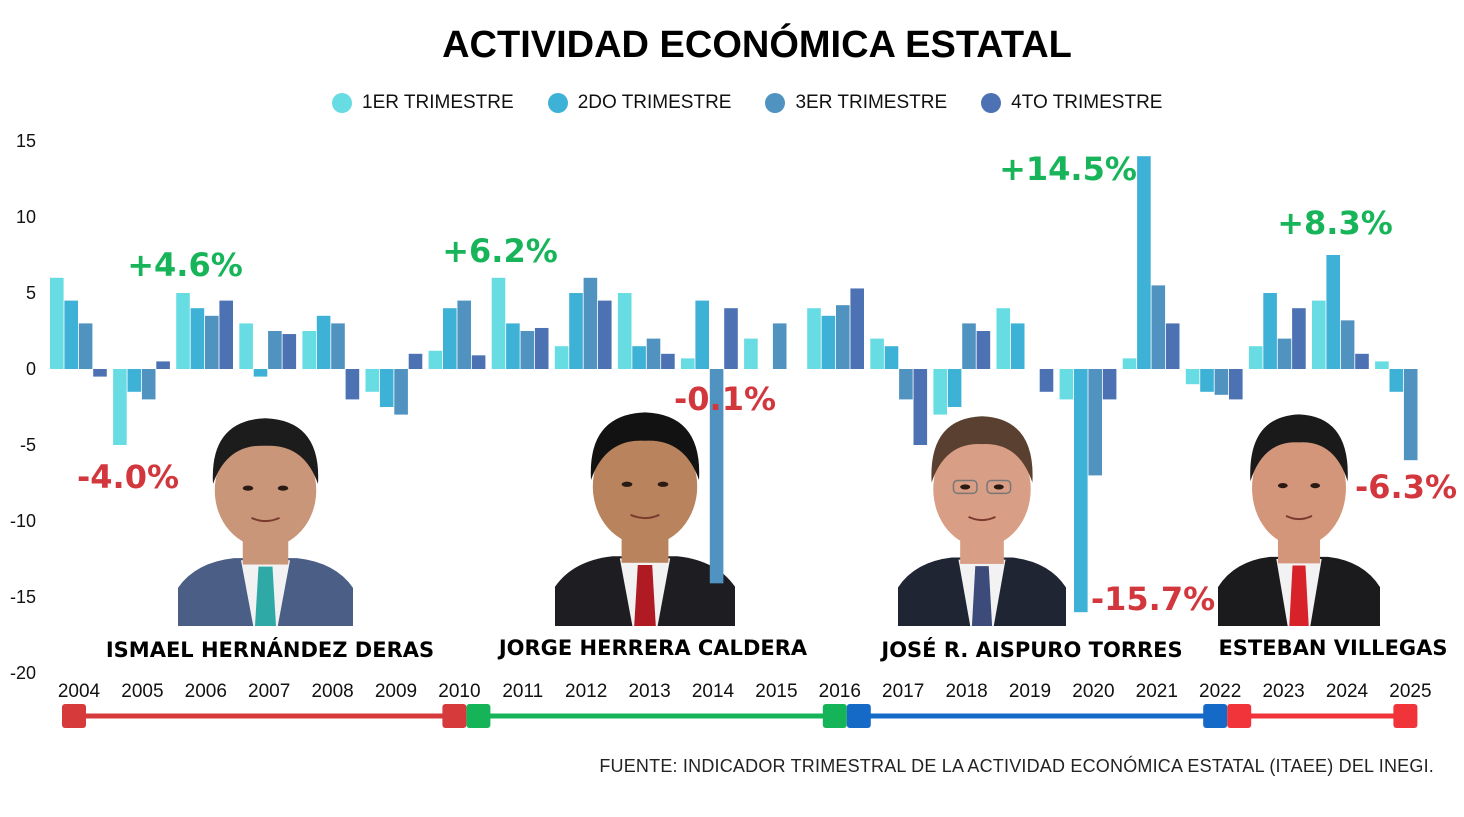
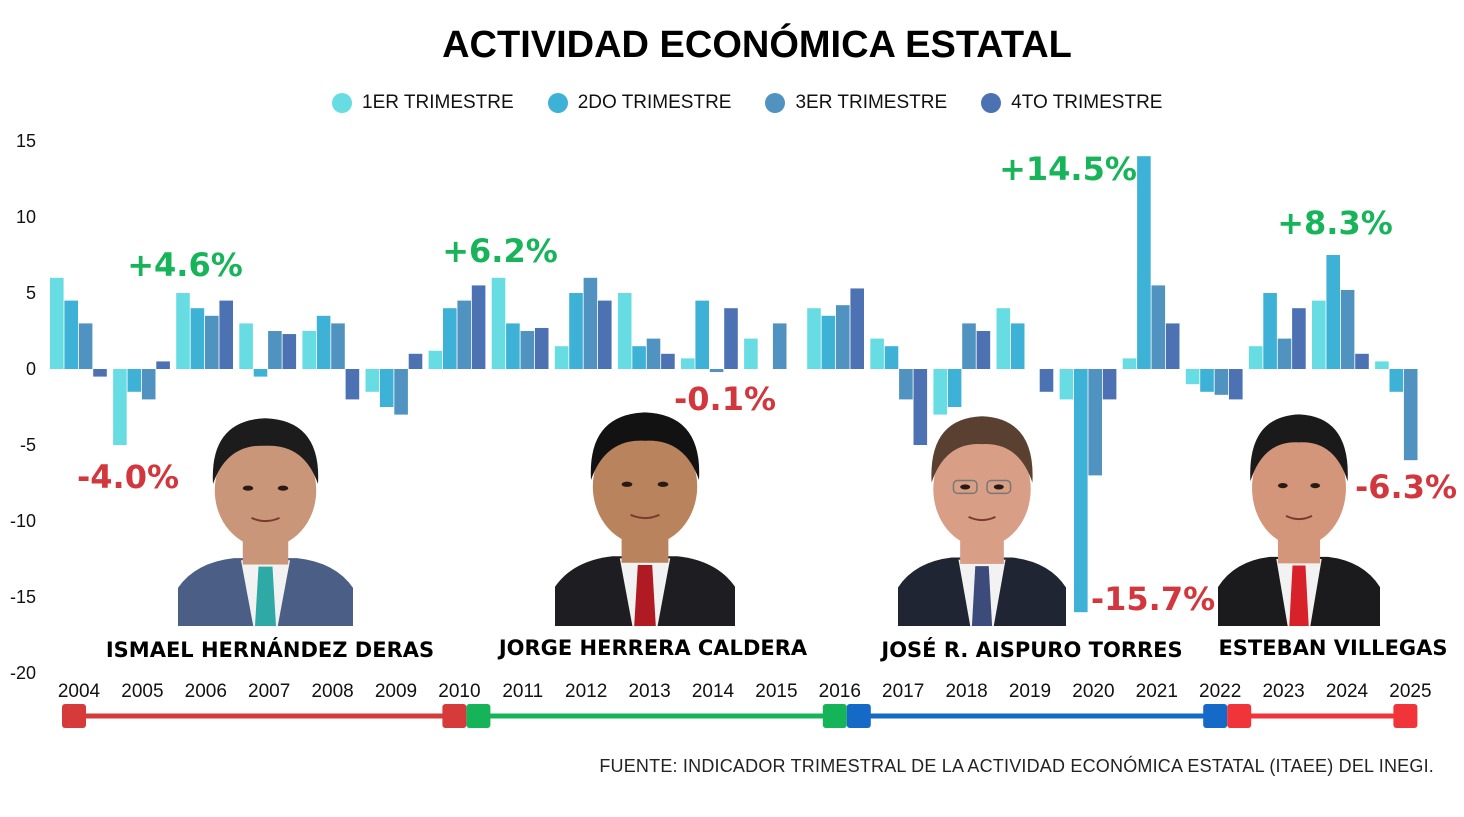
4TO TRIMESTRE/2010: 0.9 -> 5.5
3ER TRIMESTRE/2014: -14.1 -> -0.2
3ER TRIMESTRE/2024: 3.2 -> 5.2
